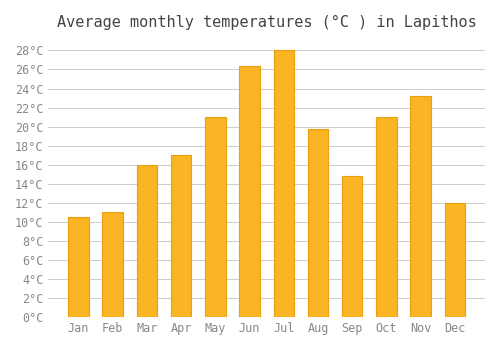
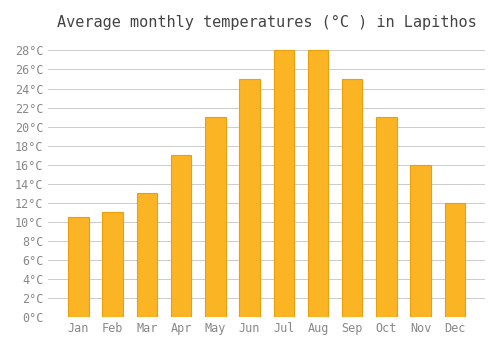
Mar: 16.0°C -> 13.0°C
Jun: 26.4°C -> 25.0°C
Aug: 19.8°C -> 28.0°C
Sep: 14.8°C -> 25.0°C
Nov: 23.2°C -> 16.0°C
